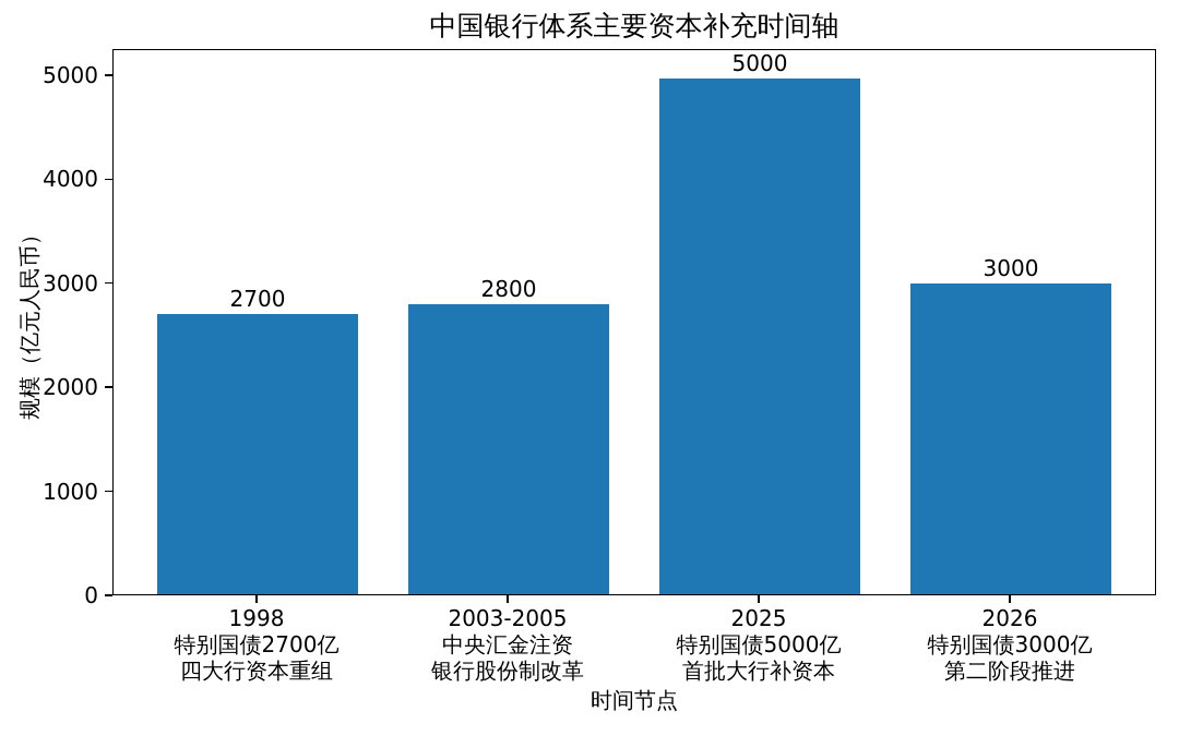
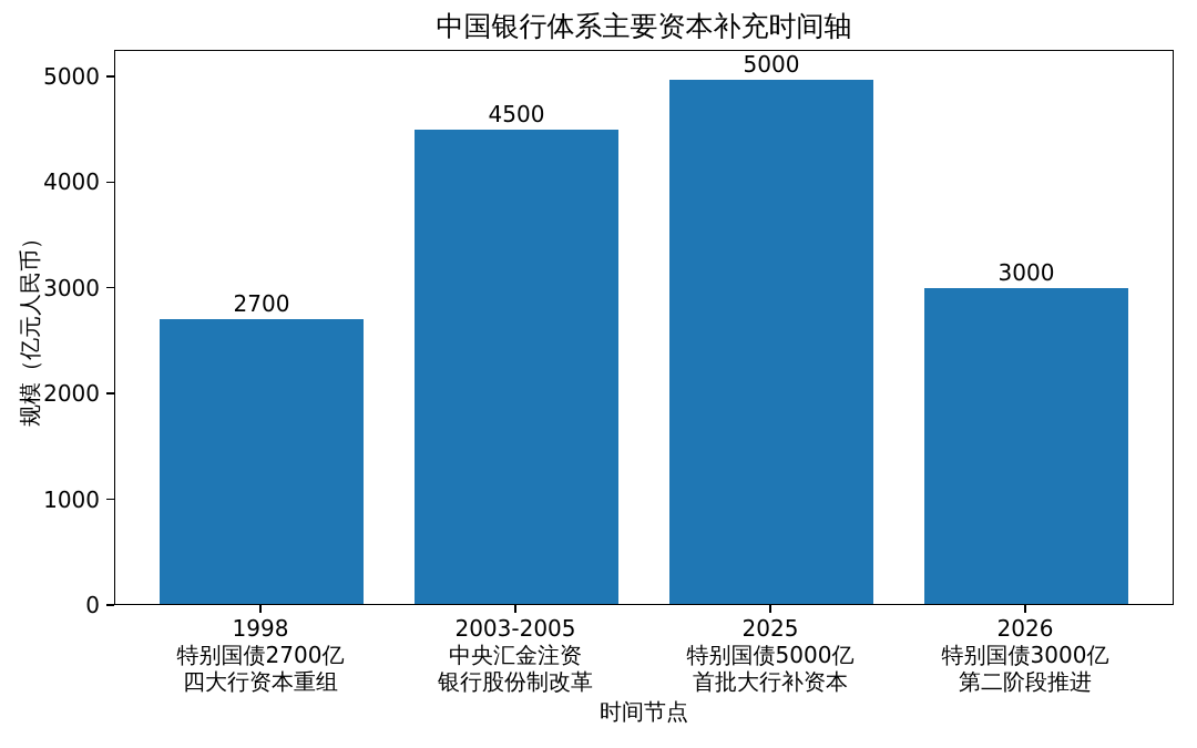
2003-2005 中央汇金注资 银行股份制改革: 2800 -> 4500
